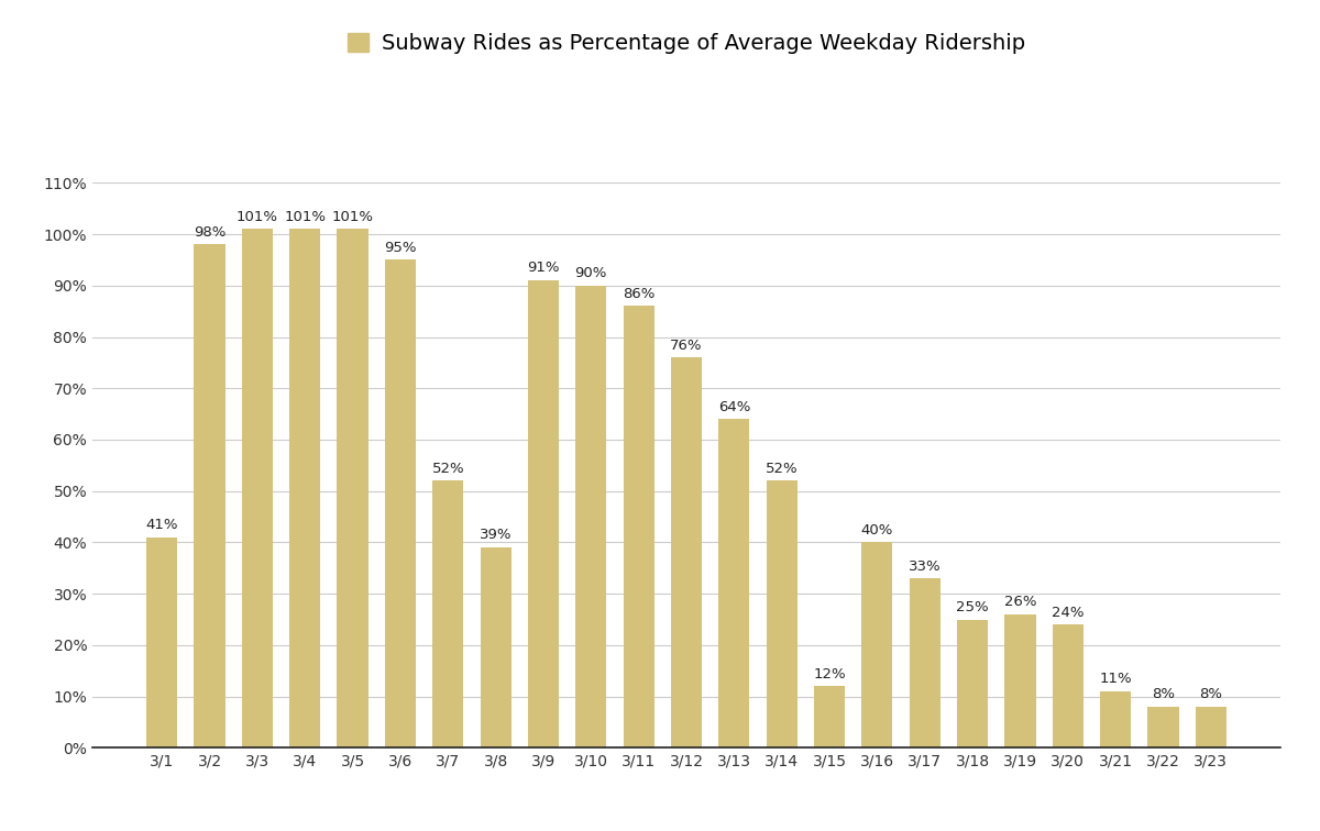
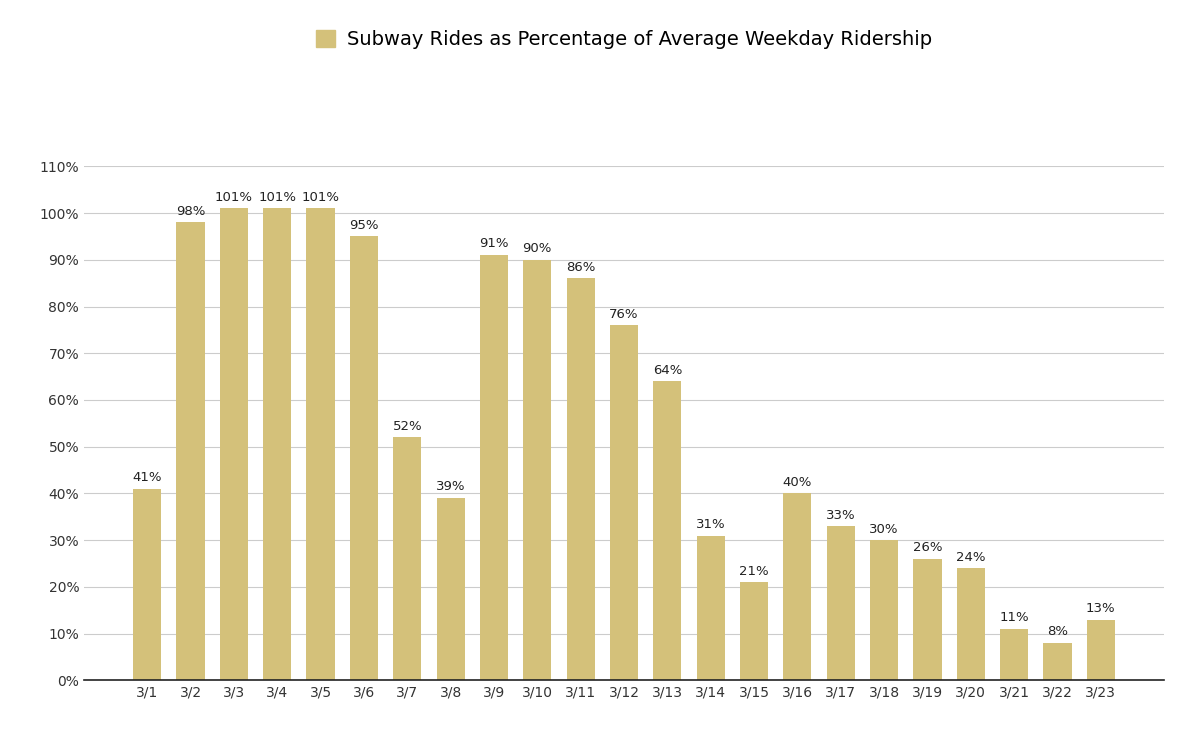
3/14: 52% -> 31%
3/15: 12% -> 21%
3/18: 25% -> 30%
3/23: 8% -> 13%
